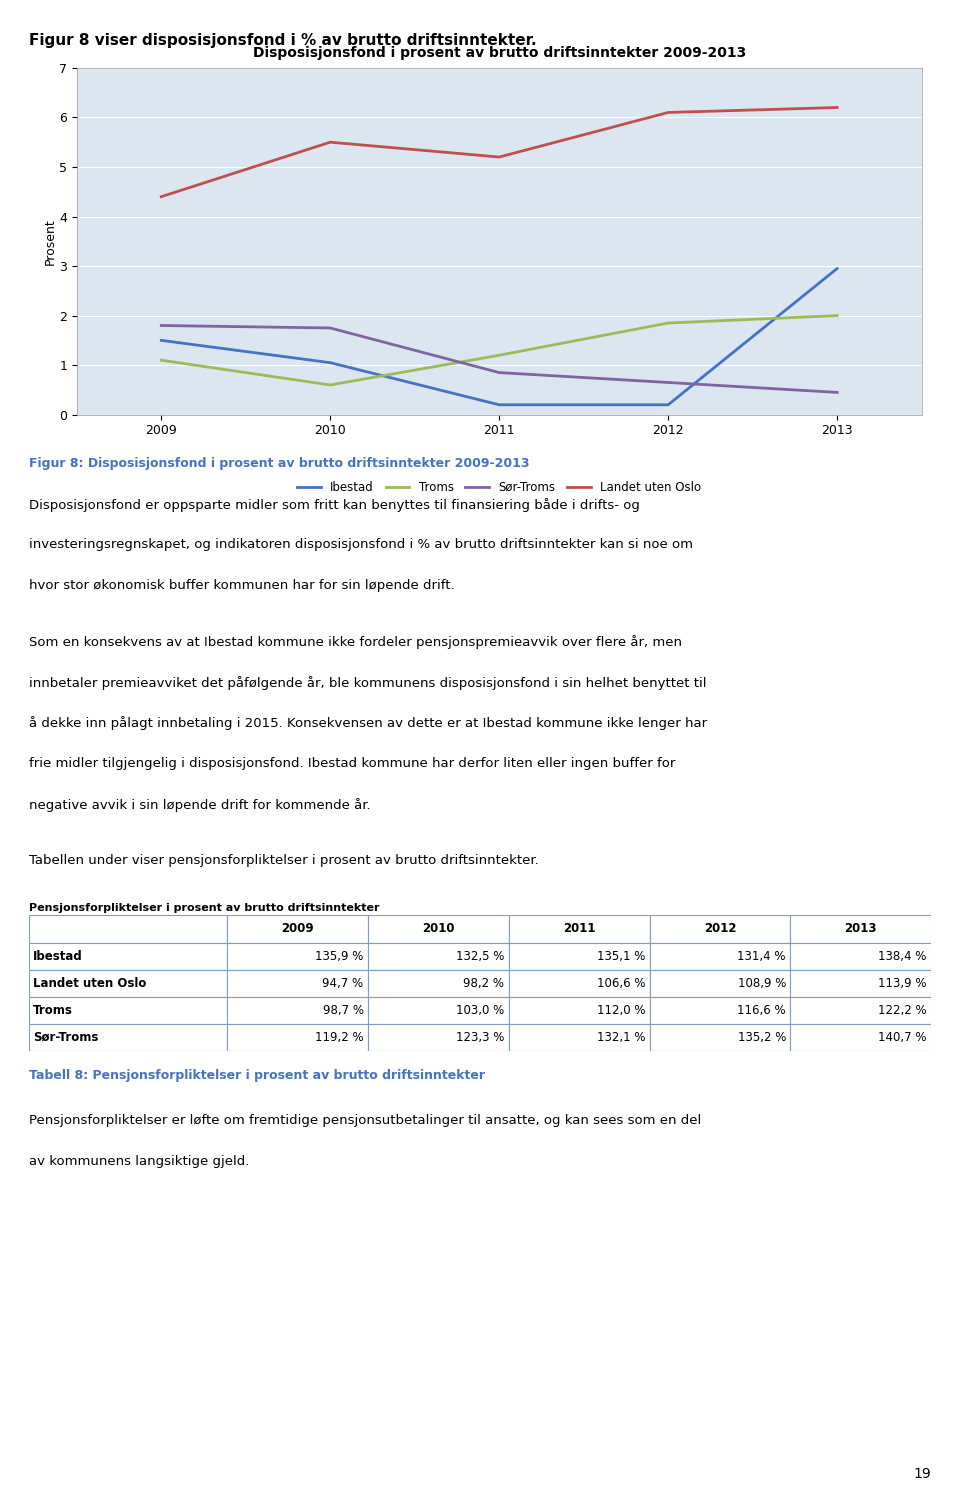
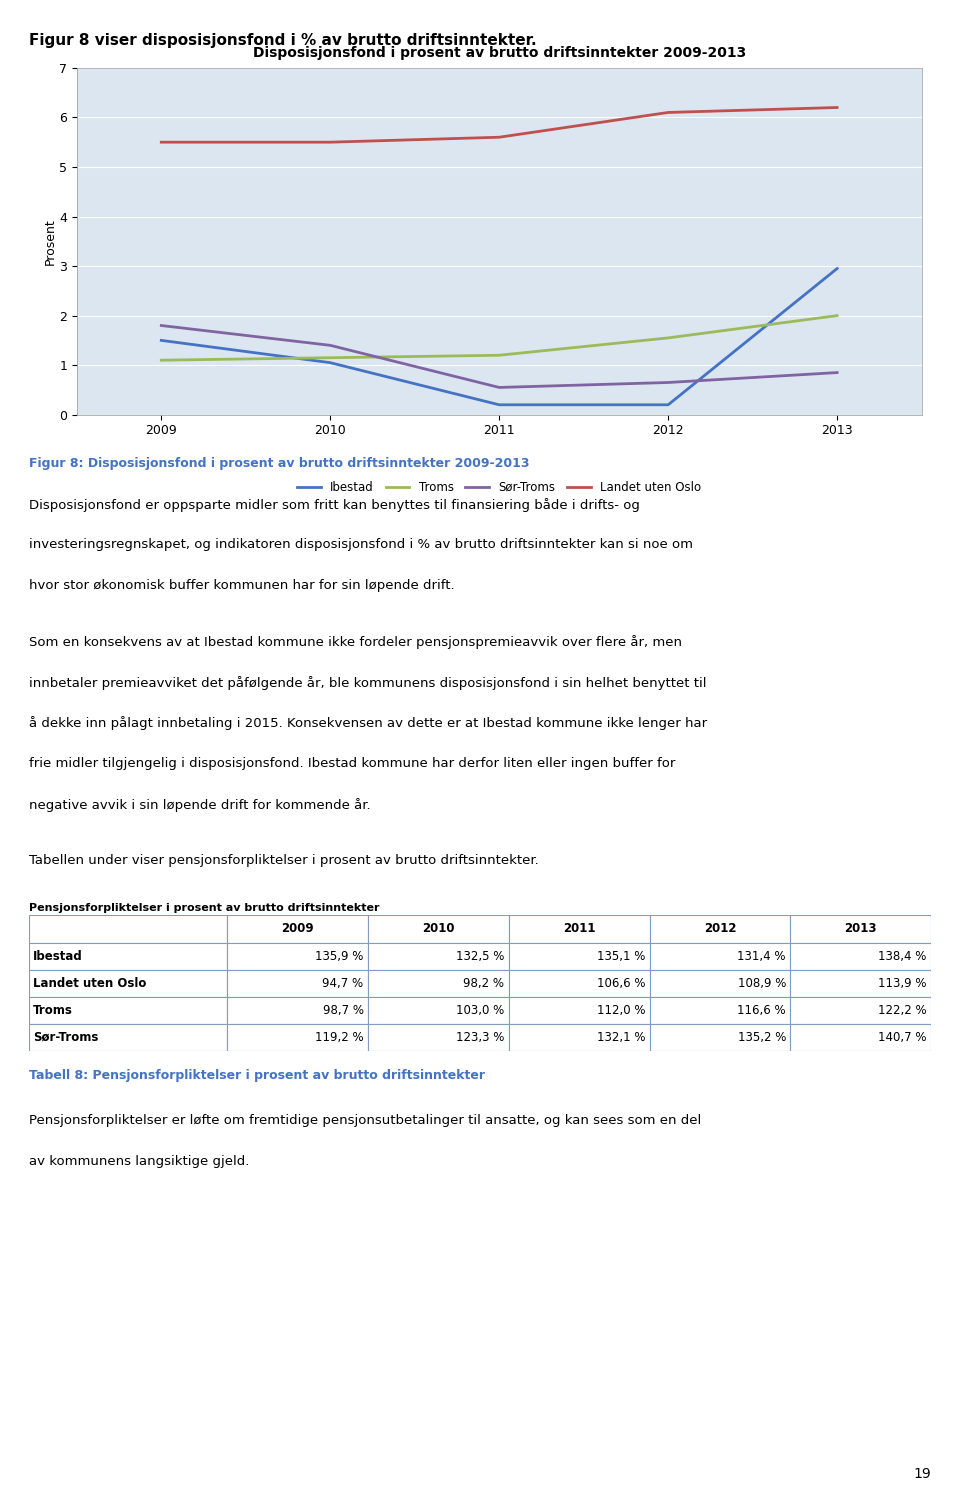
Landet uten Oslo/2009: 4.4 -> 5.5
Troms/2010: 0.60 -> 1.15
Sør-Troms/2010: 1.75 -> 1.40
Sør-Troms/2011: 0.85 -> 0.55
Landet uten Oslo/2011: 5.2 -> 5.6
Troms/2012: 1.85 -> 1.55
Sør-Troms/2013: 0.45 -> 0.85
